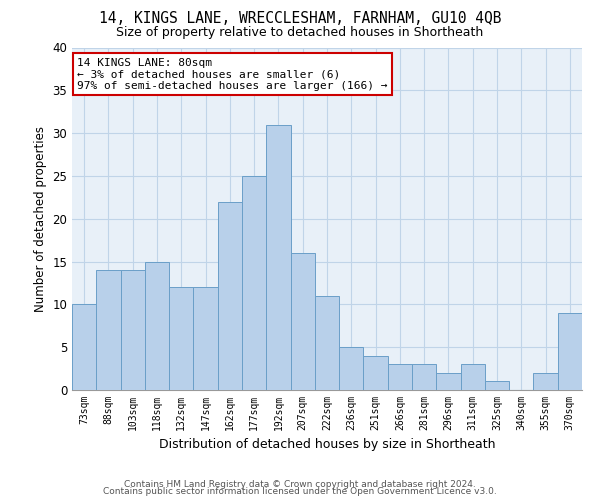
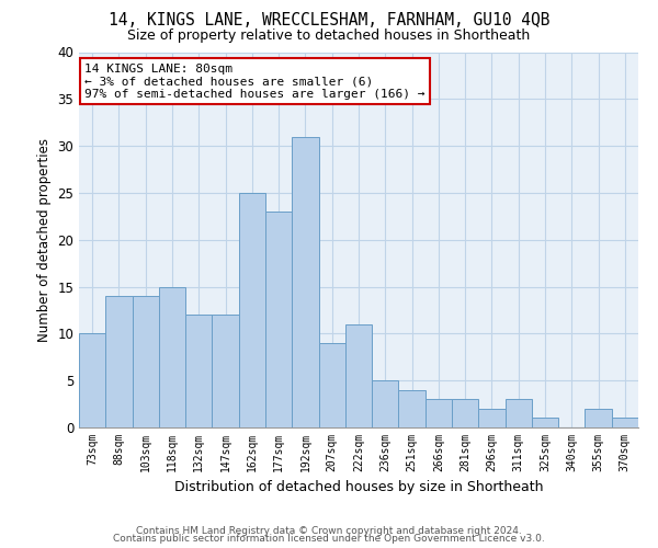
162sqm: 22 -> 25
177sqm: 25 -> 23
207sqm: 16 -> 9
370sqm: 9 -> 1
